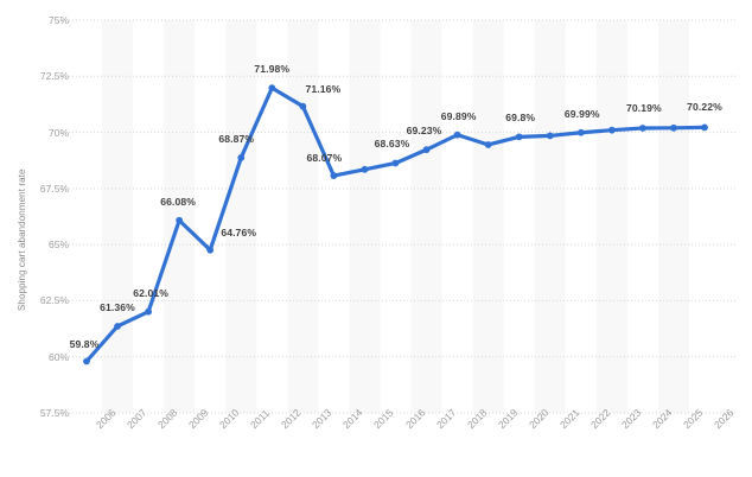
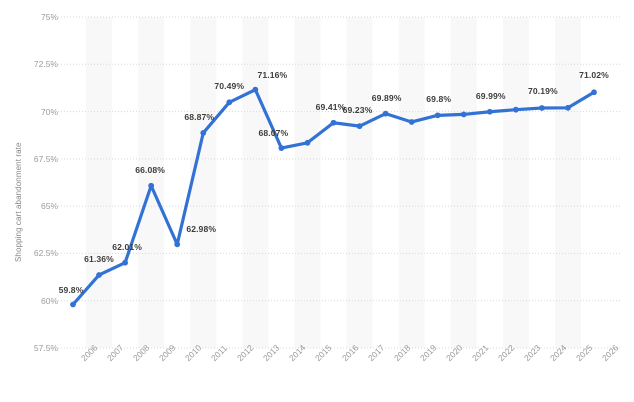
2010: 64.76% -> 62.98%
2012: 71.98% -> 70.49%
2016: 68.63% -> 69.41%
2026: 70.22% -> 71.02%
